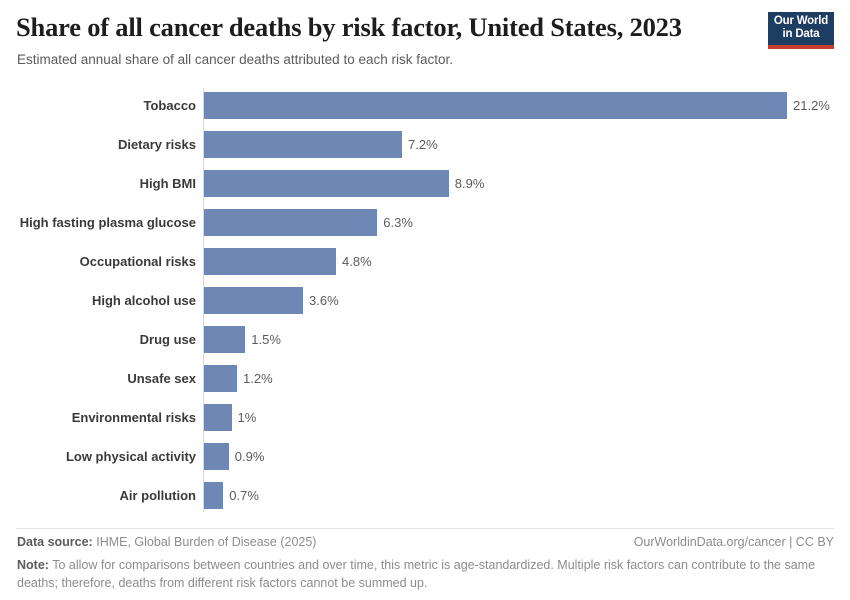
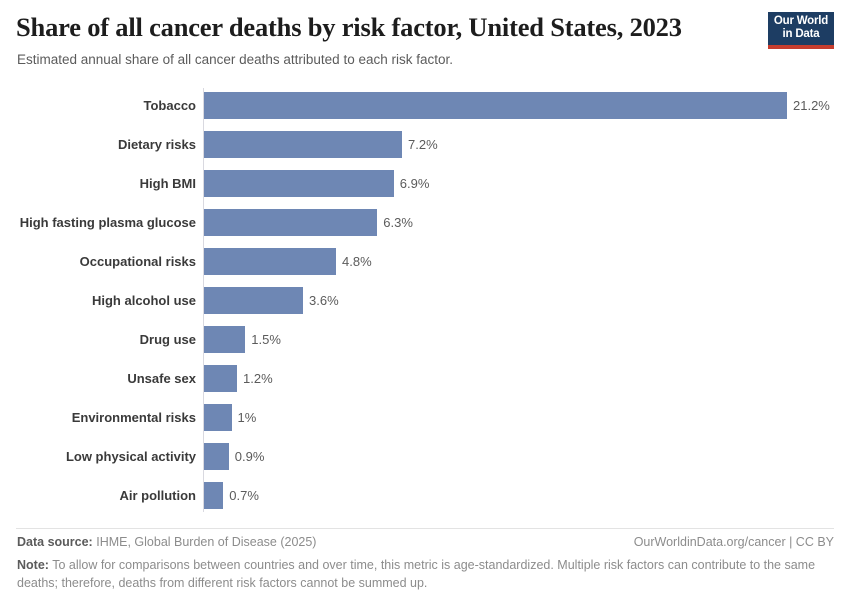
High BMI: 8.9% -> 6.9%
